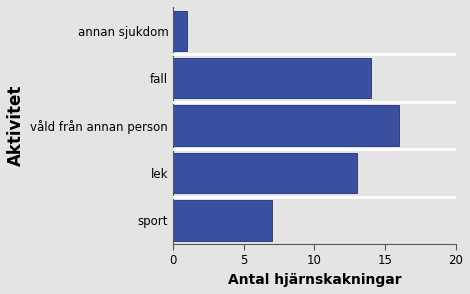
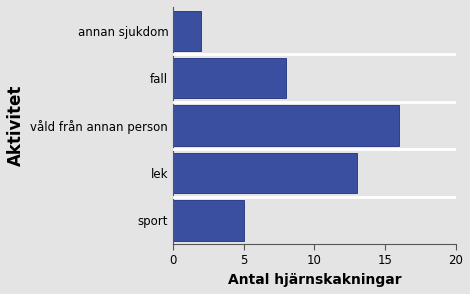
annan sjukdom: 1 -> 2
fall: 14 -> 8
sport: 7 -> 5
